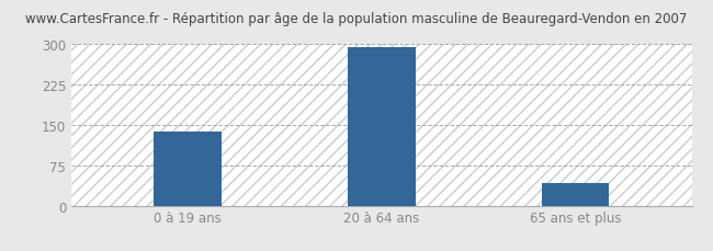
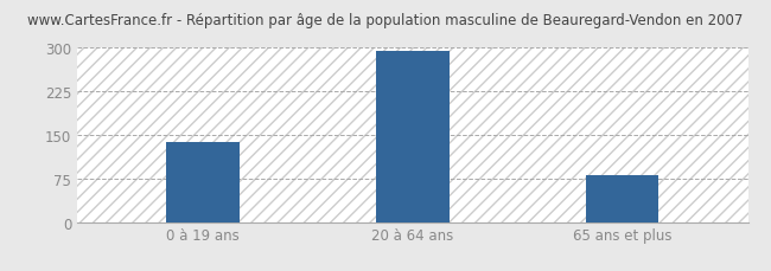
65 ans et plus: 43 -> 80
